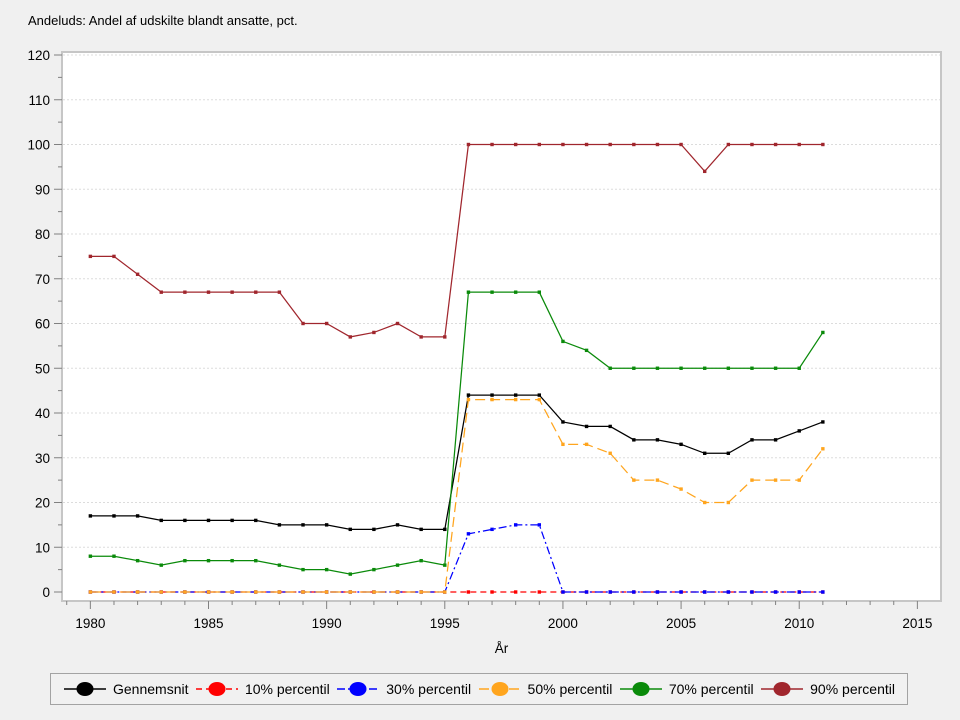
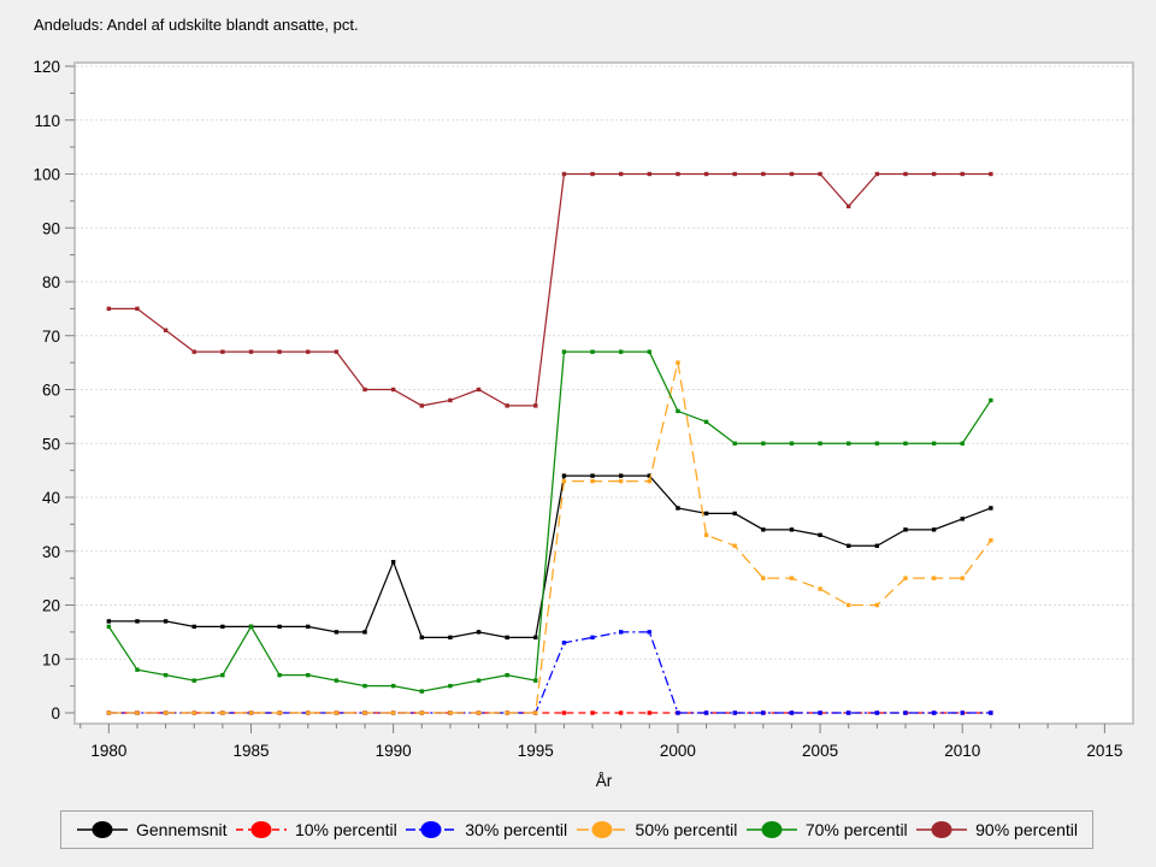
70% percentil/1980: 8 -> 16
70% percentil/1985: 7 -> 16
Gennemsnit/1990: 15 -> 28
50% percentil/2000: 33 -> 65
